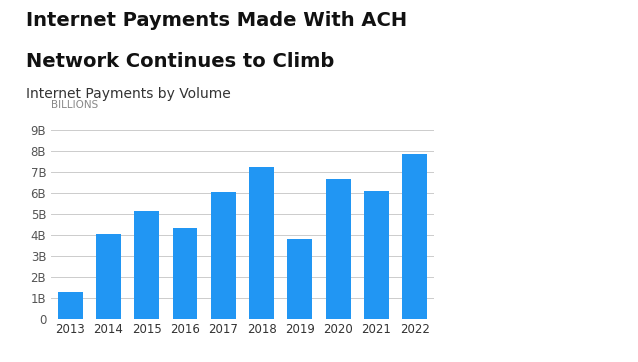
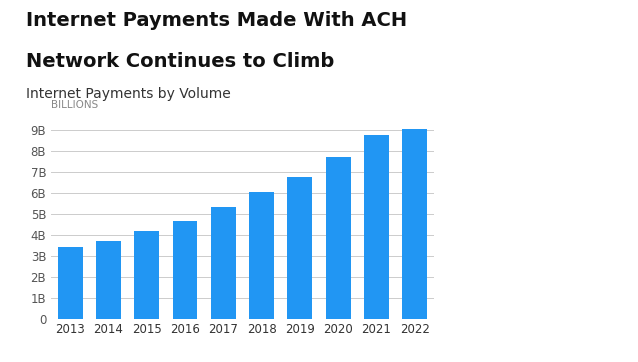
2013: 1.25B -> 3.40B
2014: 4.05B -> 3.70B
2015: 5.15B -> 4.20B
2016: 4.30B -> 4.65B
2017: 6.05B -> 5.30B
2018: 7.25B -> 6.05B
2019: 3.80B -> 6.75B
2020: 6.65B -> 7.70B
2021: 6.10B -> 8.75B
2022: 7.85B -> 9.05B
